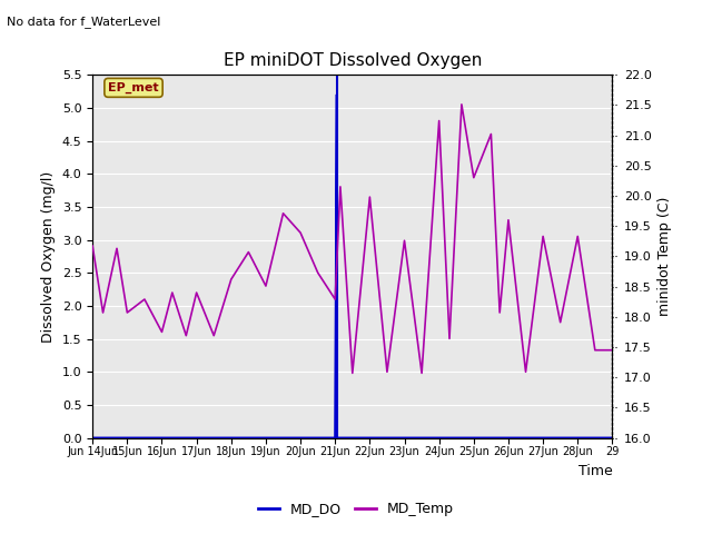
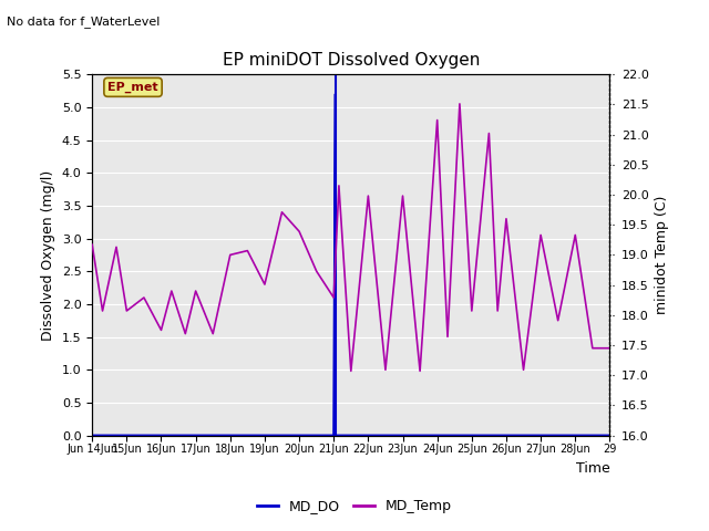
MD_Temp/18Jun: 18.62 -> 19.00
MD_Temp/23Jun: 19.26 -> 19.98
MD_Temp/25Jun: 20.30 -> 18.07
